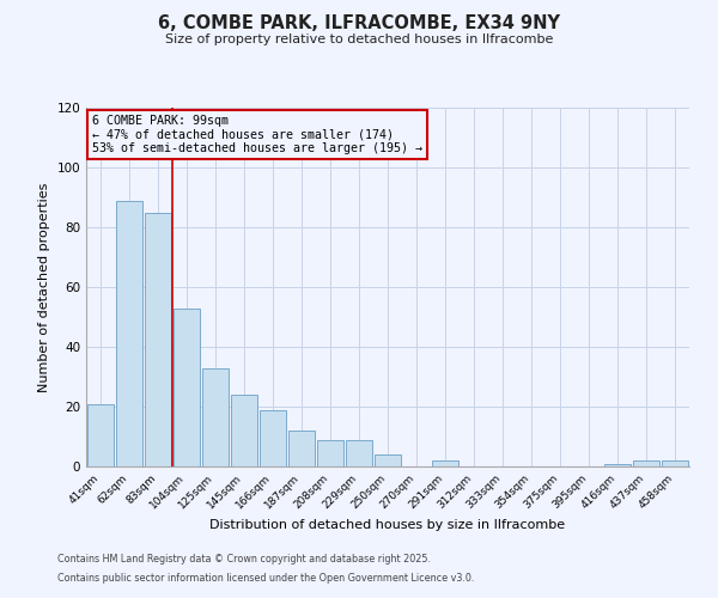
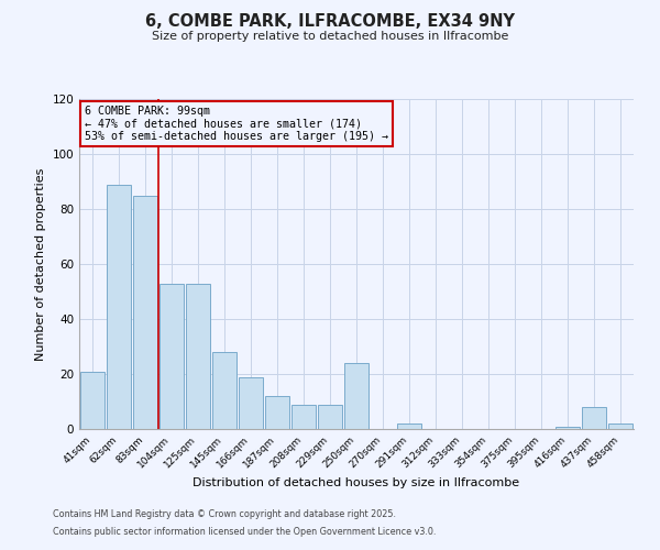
125sqm: 33 -> 53
145sqm: 24 -> 28
250sqm: 4 -> 24
437sqm: 2 -> 8
